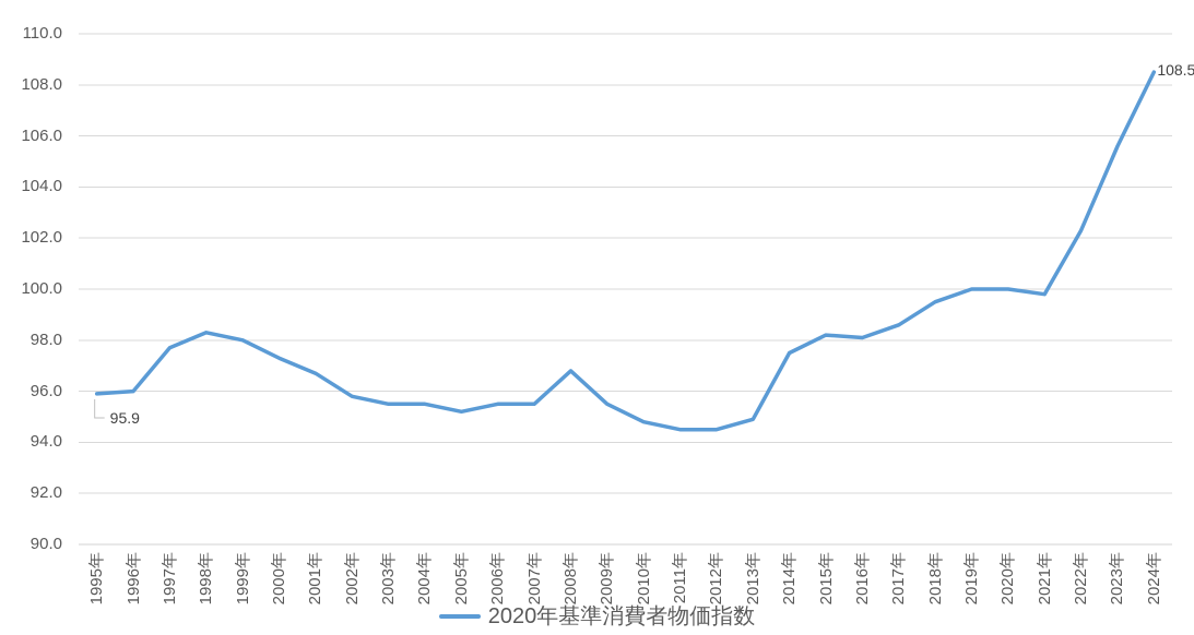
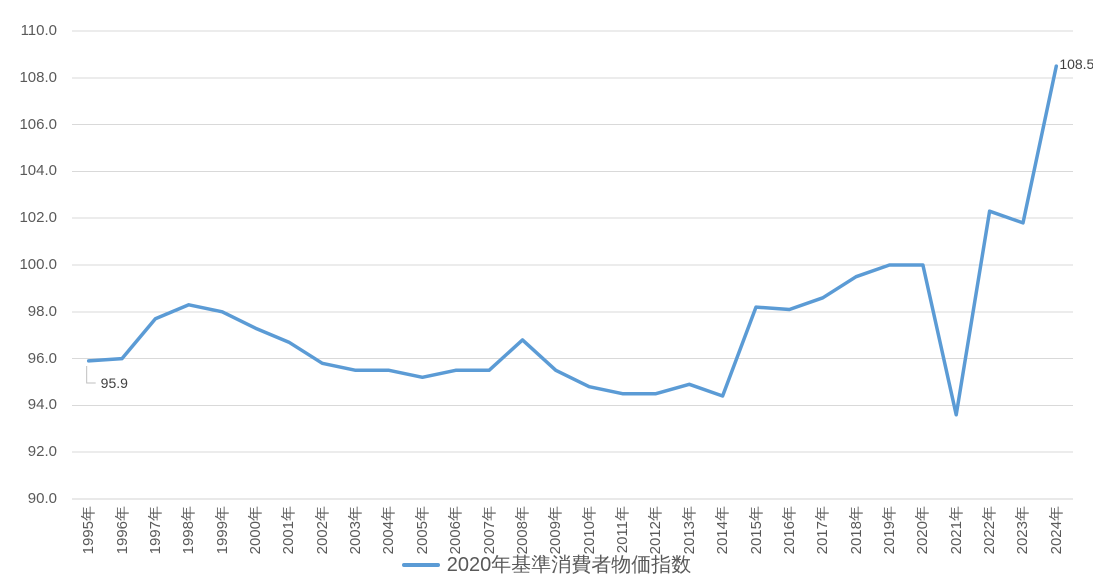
2014年: 97.5 -> 94.4
2021年: 99.8 -> 93.6
2023年: 105.6 -> 101.8
